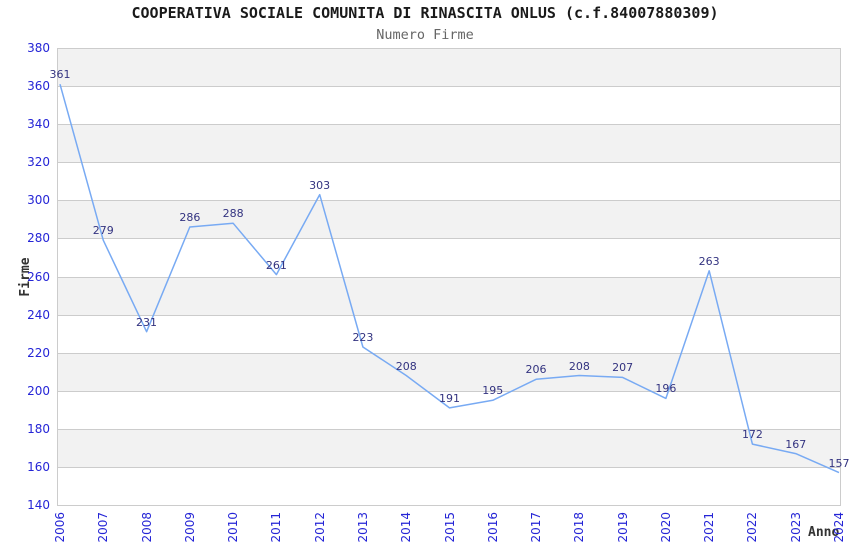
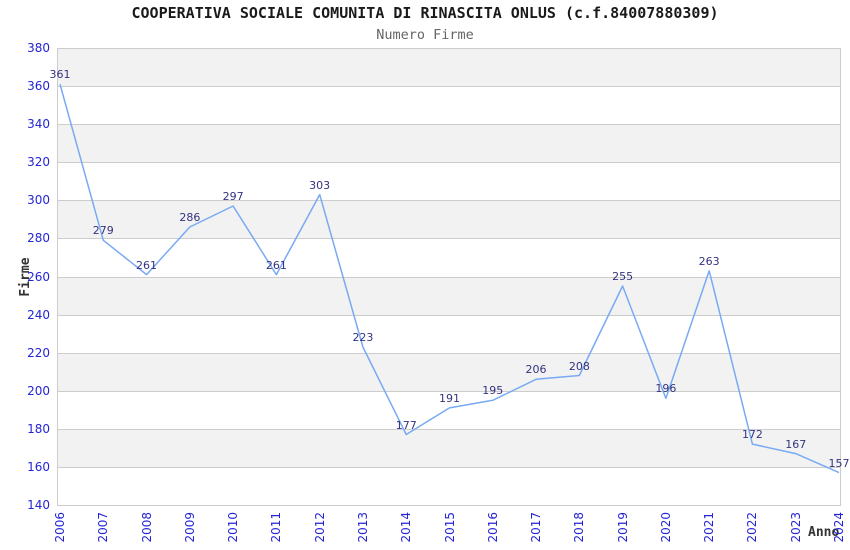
2008: 231 -> 261
2010: 288 -> 297
2014: 208 -> 177
2019: 207 -> 255
